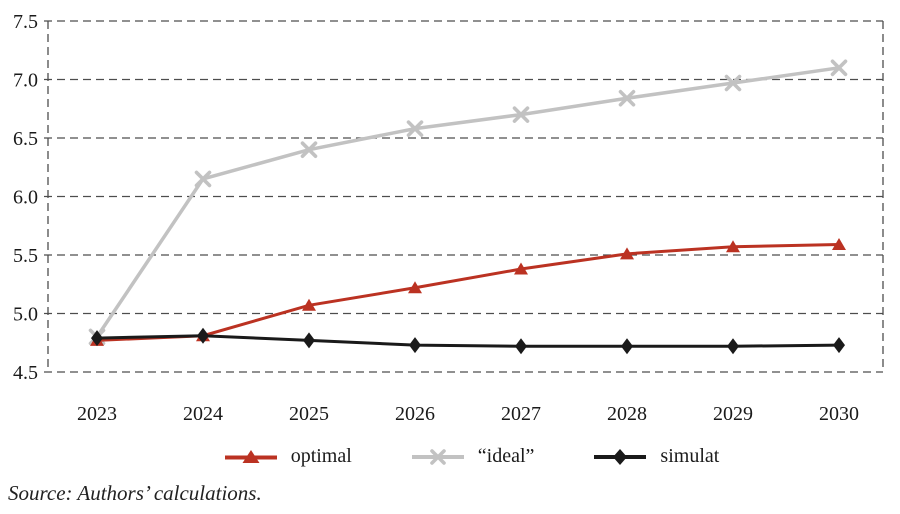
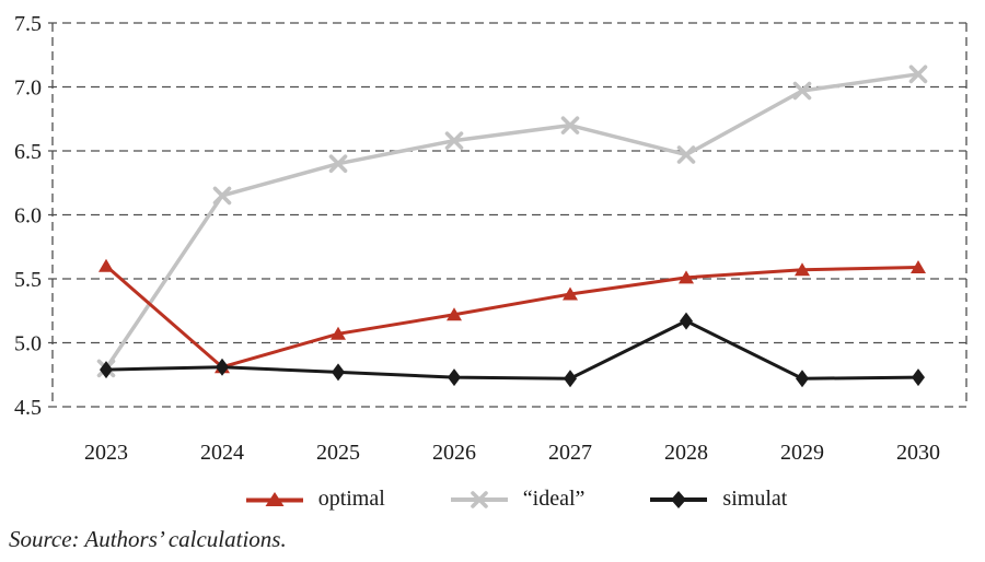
optimal/2023: 4.77 -> 5.60
“ideal”/2028: 6.84 -> 6.47
simulat/2028: 4.72 -> 5.17
